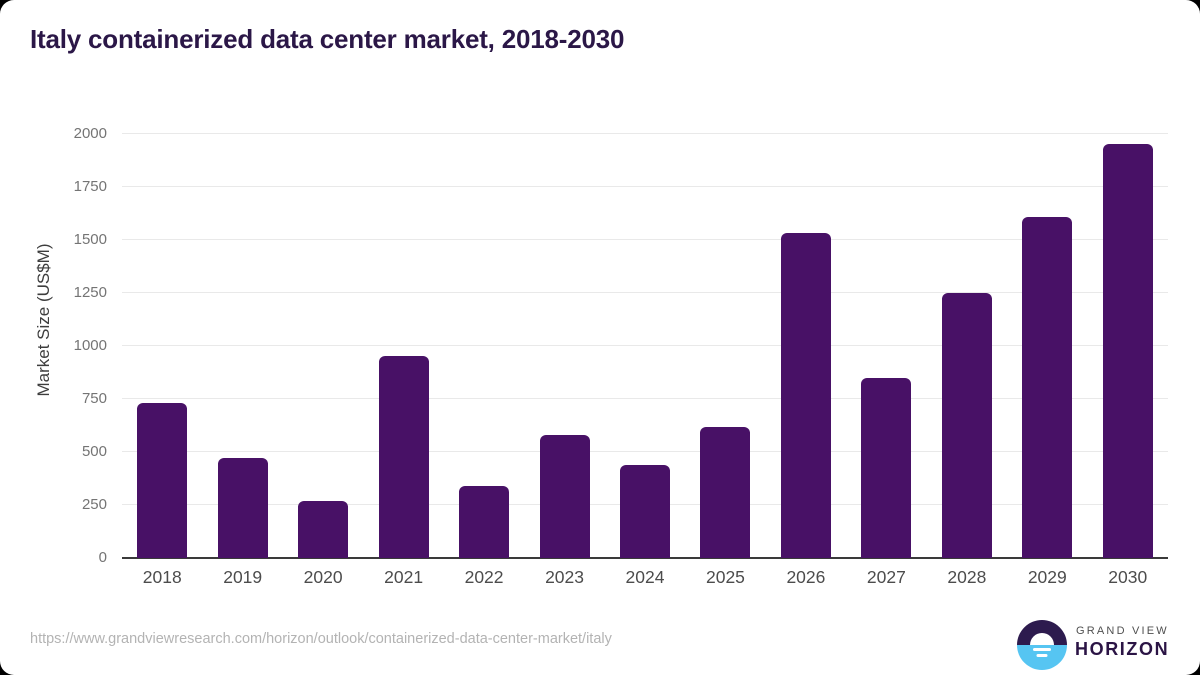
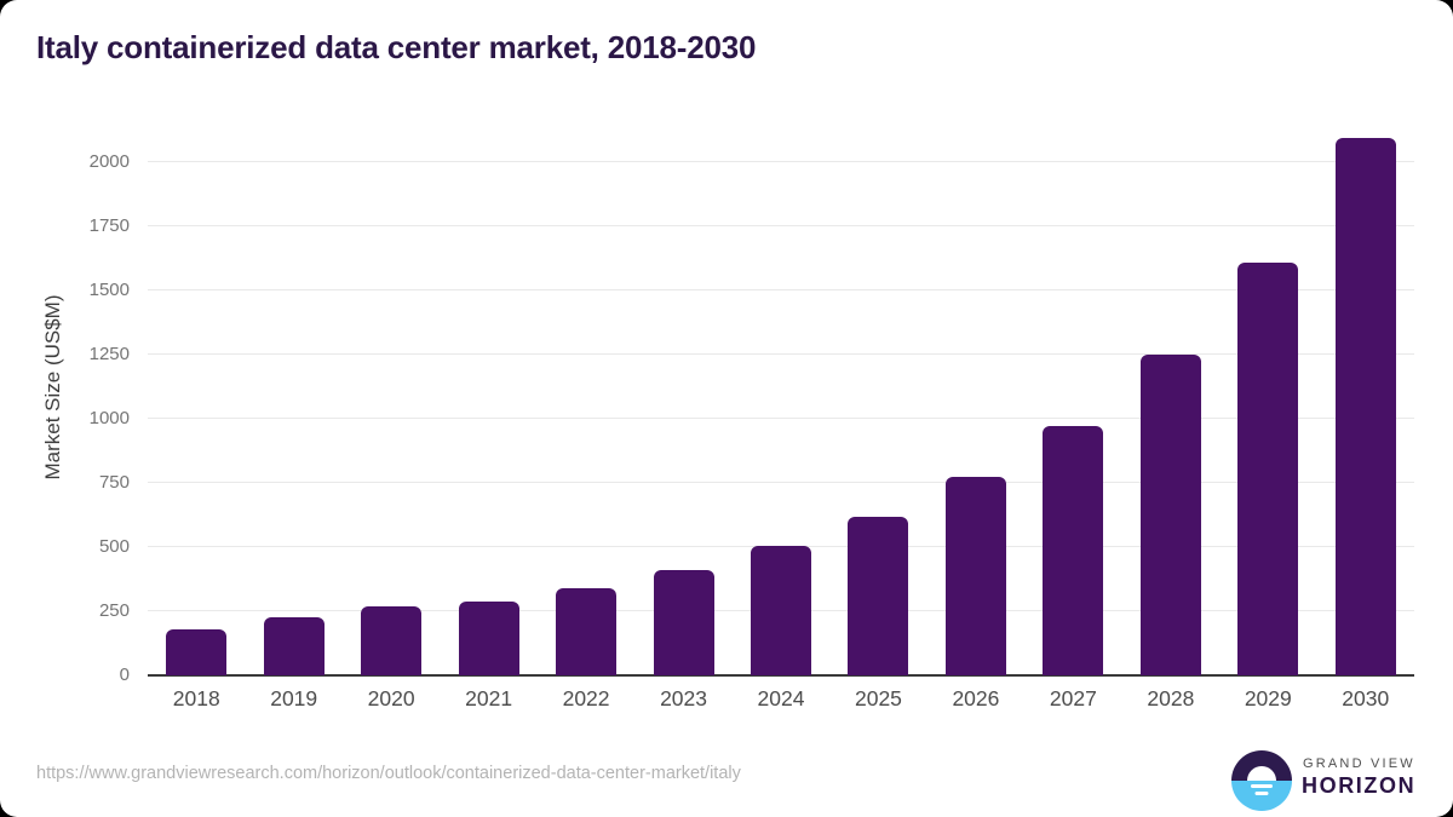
2018: 730 -> 180
2019: 470 -> 230
2021: 950 -> 290
2023: 580 -> 410
2024: 440 -> 510
2026: 1530 -> 770
2027: 850 -> 970
2030: 1950 -> 2090
